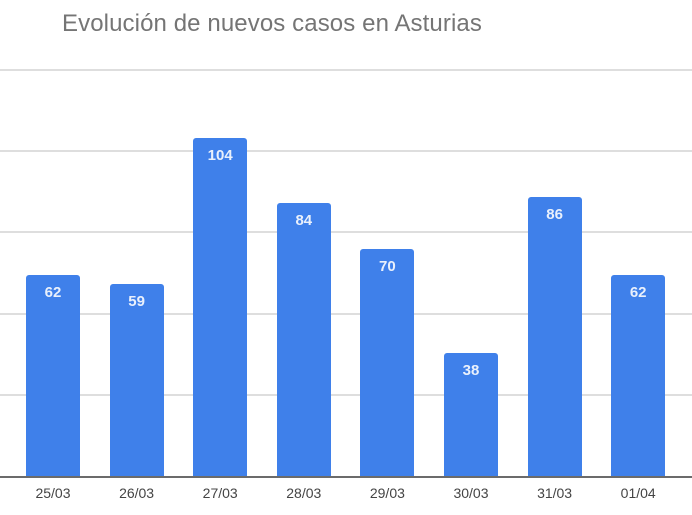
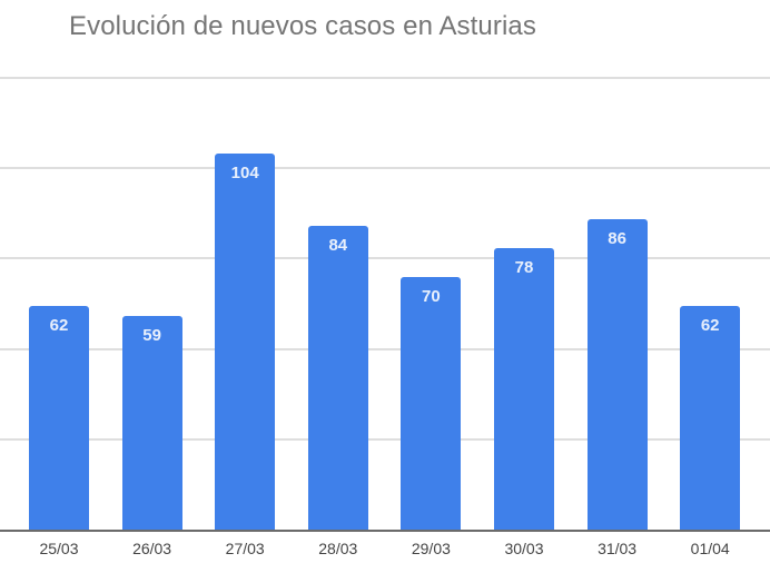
30/03: 38 -> 78
